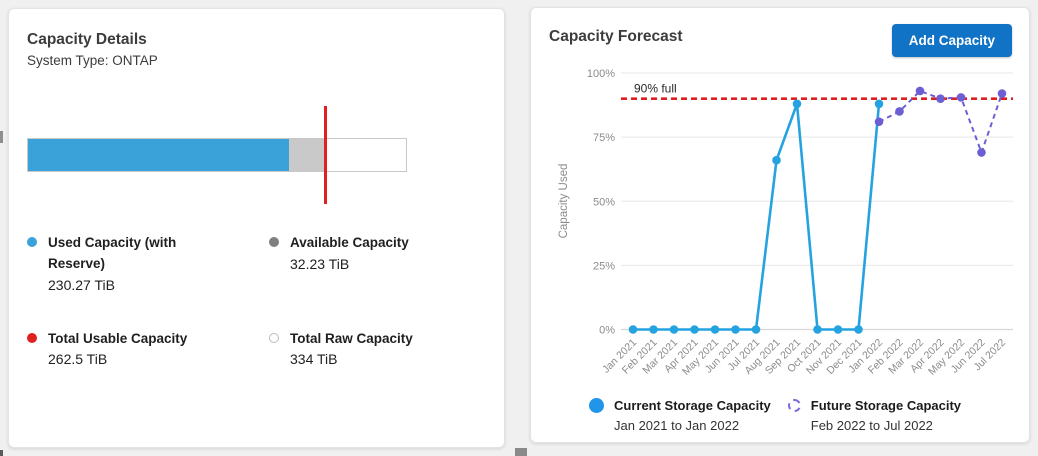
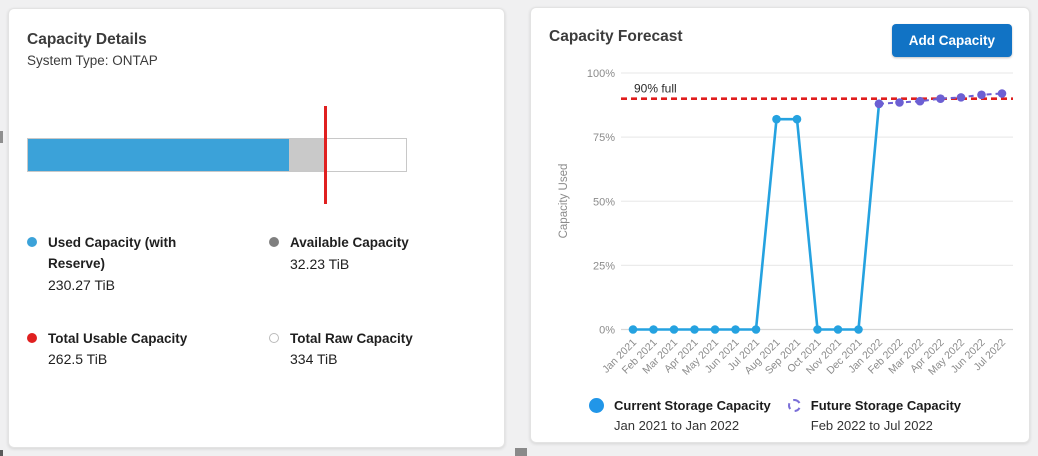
Current Storage Capacity/Aug 2021: 66% -> 82%
Current Storage Capacity/Sep 2021: 88% -> 82%
Future Storage Capacity/Jan 2022: 81% -> 88%
Future Storage Capacity/Feb 2022: 85% -> 88%
Future Storage Capacity/Mar 2022: 93% -> 89%
Future Storage Capacity/Jun 2022: 69% -> 92%
